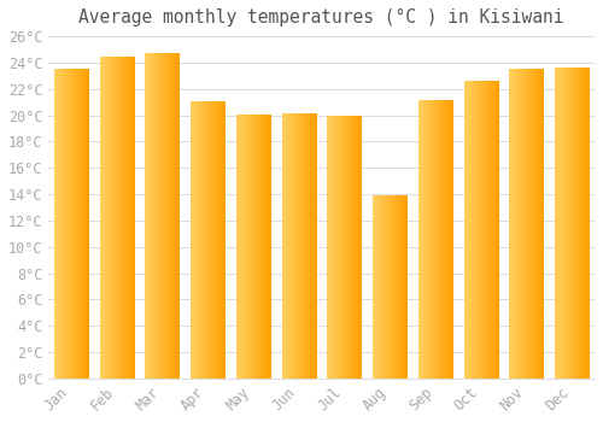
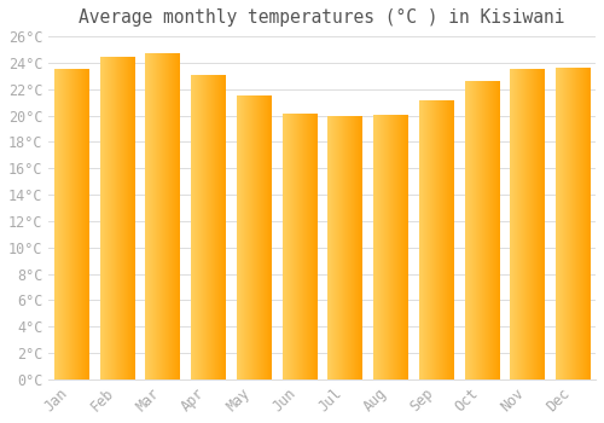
Apr: 21.0°C -> 23.0°C
May: 20.0°C -> 21.5°C
Aug: 13.9°C -> 20.0°C
